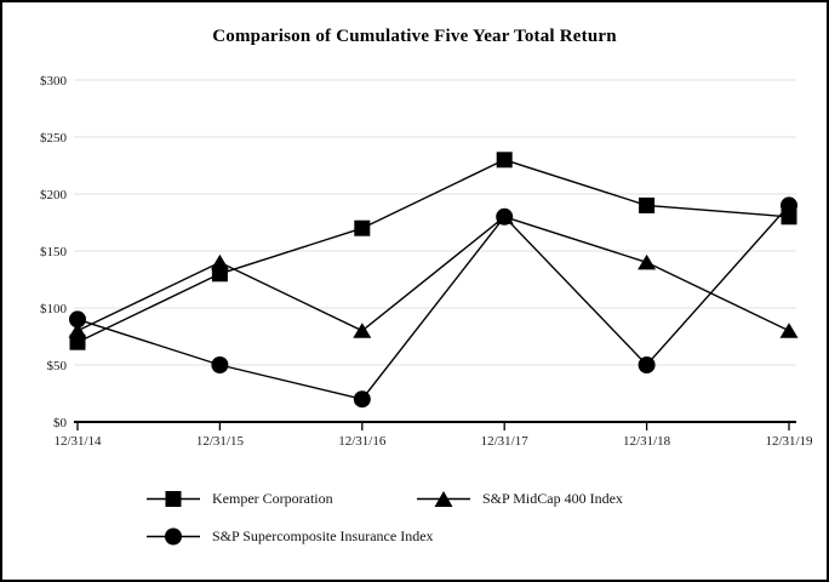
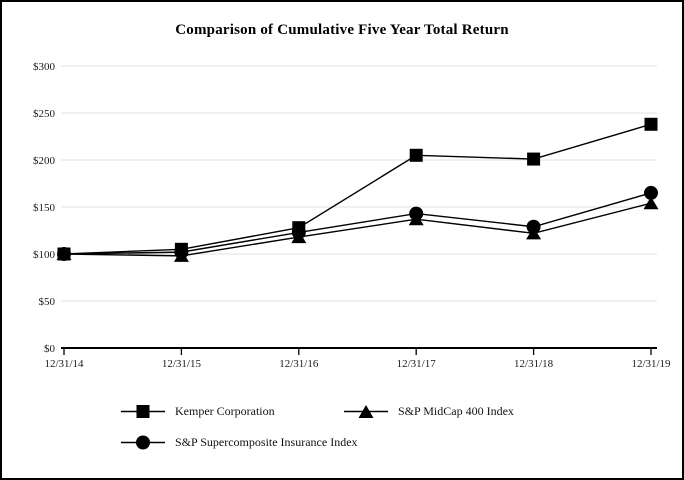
Kemper Corporation/12/31/14: $70 -> $100
S&P MidCap 400 Index/12/31/14: $80 -> $100
S&P Supercomposite Insurance Index/12/31/14: $90 -> $100
Kemper Corporation/12/31/15: $130 -> $100
S&P MidCap 400 Index/12/31/15: $140 -> $100
S&P Supercomposite Insurance Index/12/31/15: $50 -> $100
Kemper Corporation/12/31/16: $170 -> $130
S&P MidCap 400 Index/12/31/16: $80 -> $120
S&P Supercomposite Insurance Index/12/31/16: $20 -> $120
Kemper Corporation/12/31/17: $230 -> $200
S&P MidCap 400 Index/12/31/17: $180 -> $140
S&P Supercomposite Insurance Index/12/31/17: $180 -> $140
Kemper Corporation/12/31/18: $190 -> $200
S&P MidCap 400 Index/12/31/18: $140 -> $120
S&P Supercomposite Insurance Index/12/31/18: $50 -> $130
Kemper Corporation/12/31/19: $180 -> $240
S&P MidCap 400 Index/12/31/19: $80 -> $150
S&P Supercomposite Insurance Index/12/31/19: $190 -> $160
